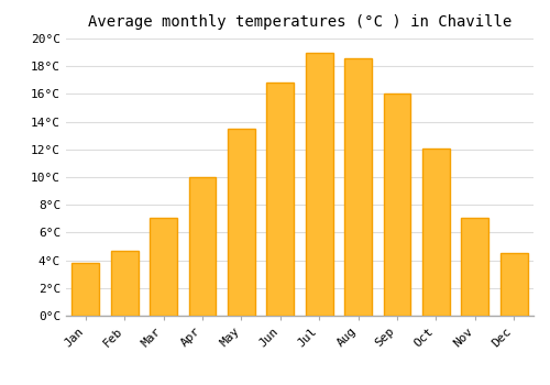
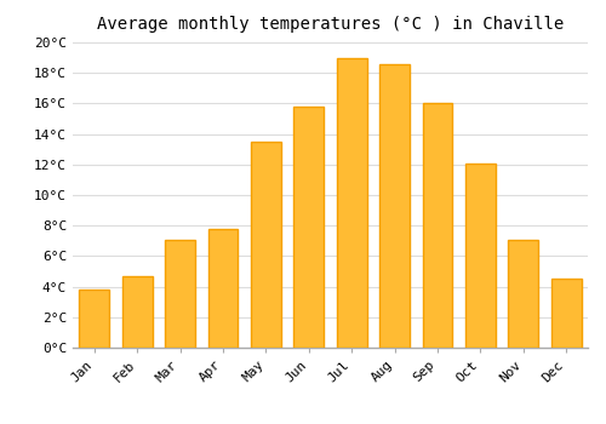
Apr: 10.0°C -> 7.8°C
Jun: 16.8°C -> 15.8°C
